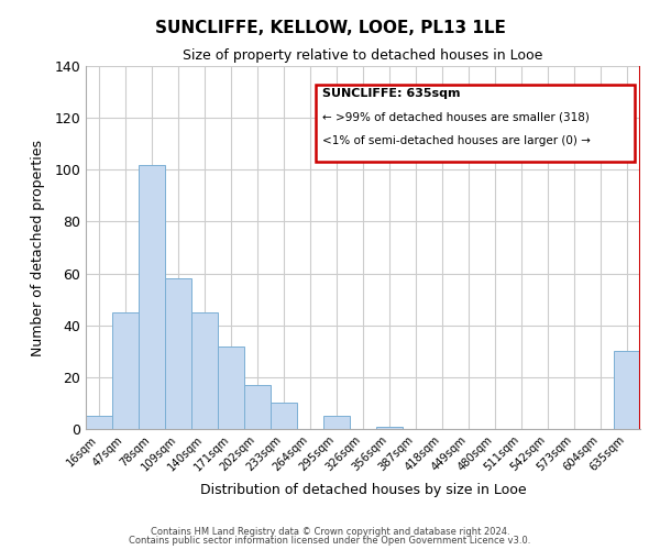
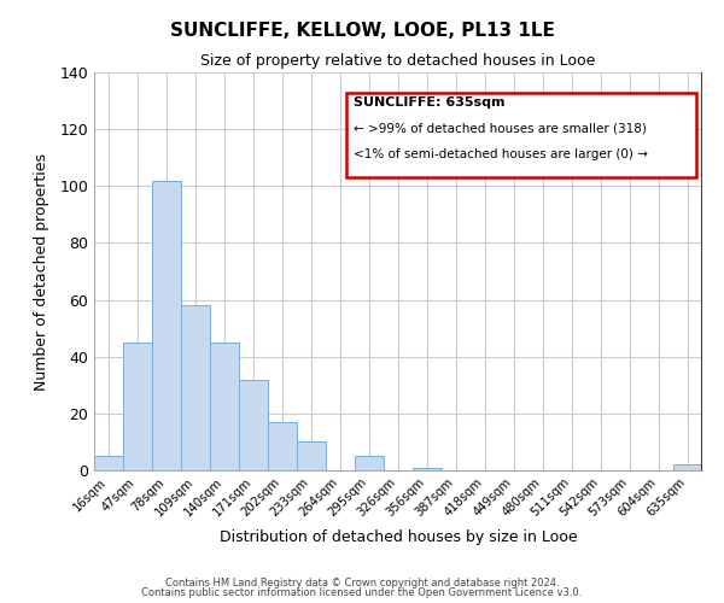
635sqm: 30 -> 2
